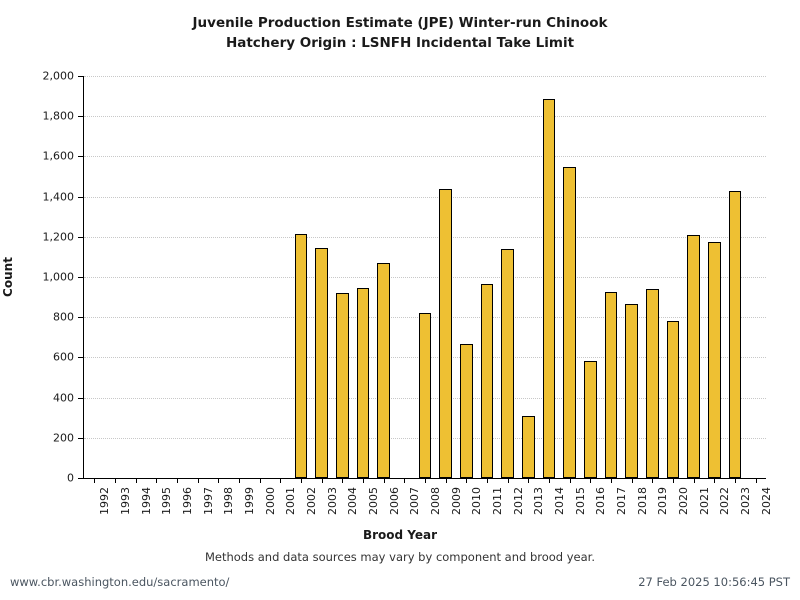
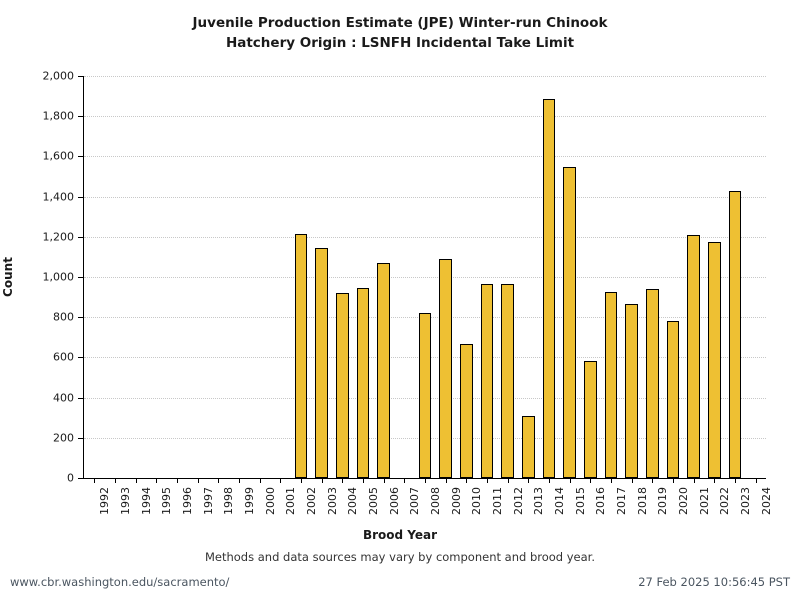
2009: 1440 -> 1090
2012: 1140 -> 960
